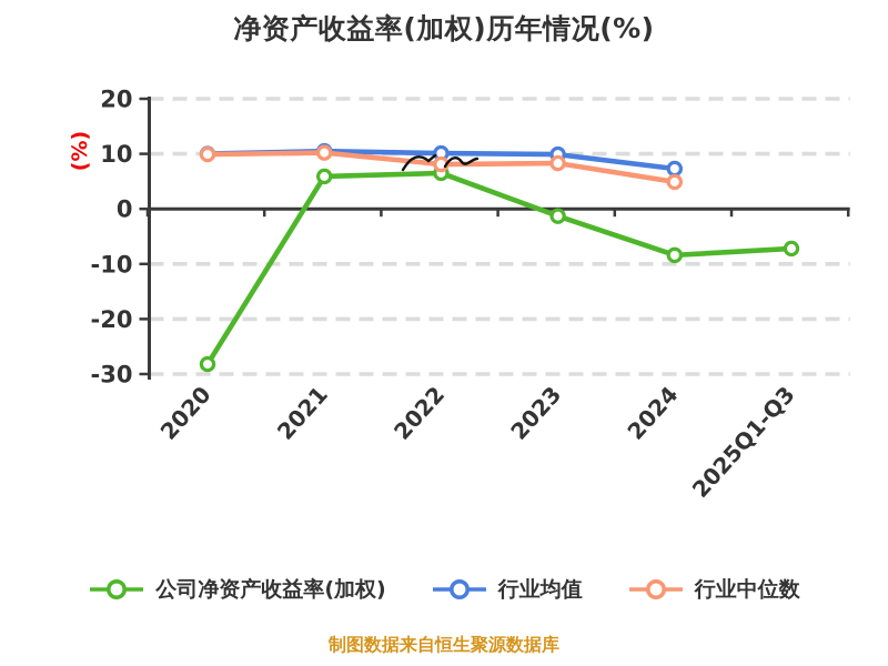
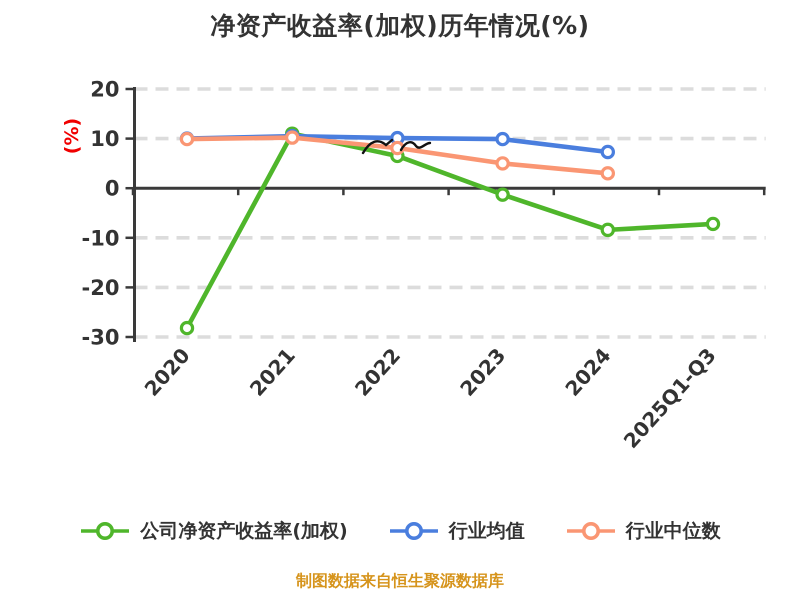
公司净资产收益率(加权)/2021: 6 -> 11
行业中位数/2023: 8 -> 5
行业中位数/2024: 5 -> 3
